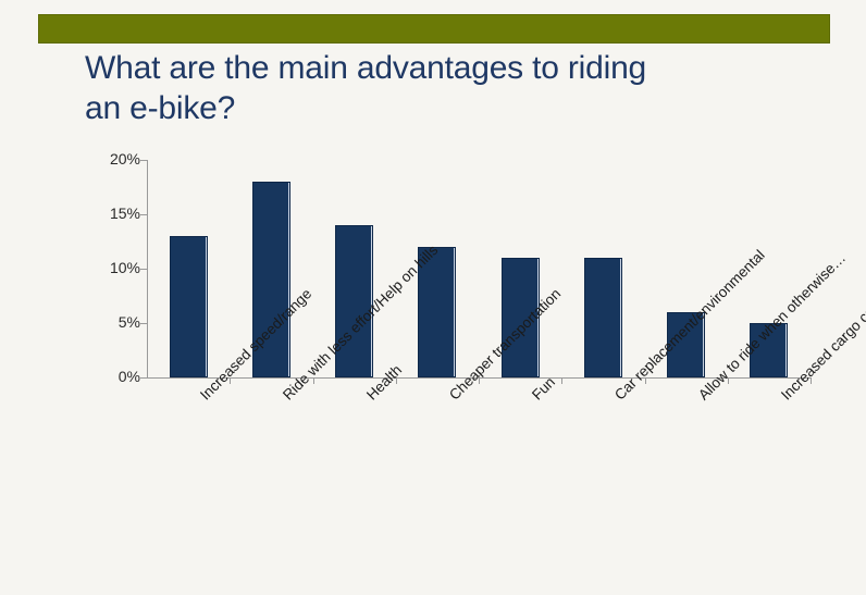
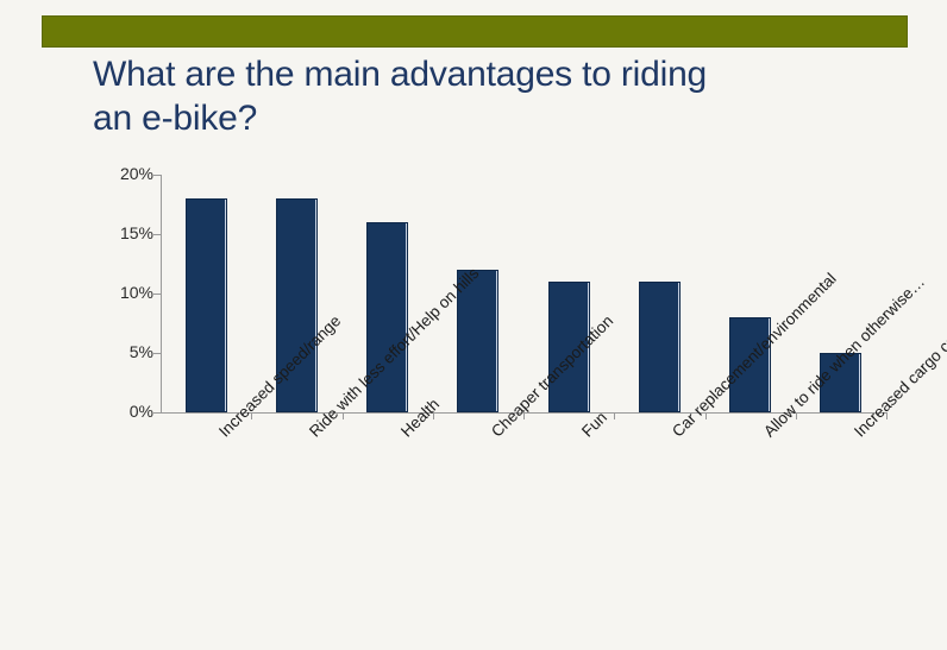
Increased speed/range: 13% -> 18%
Health: 14% -> 16%
Allow to ride when otherwise…: 6% -> 8%
